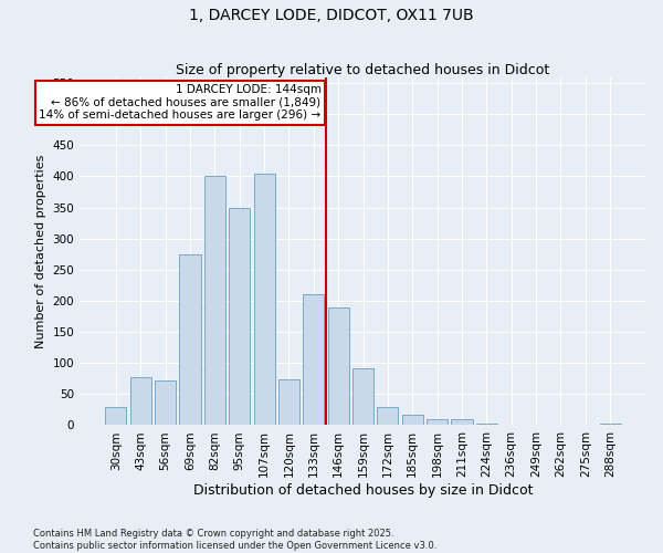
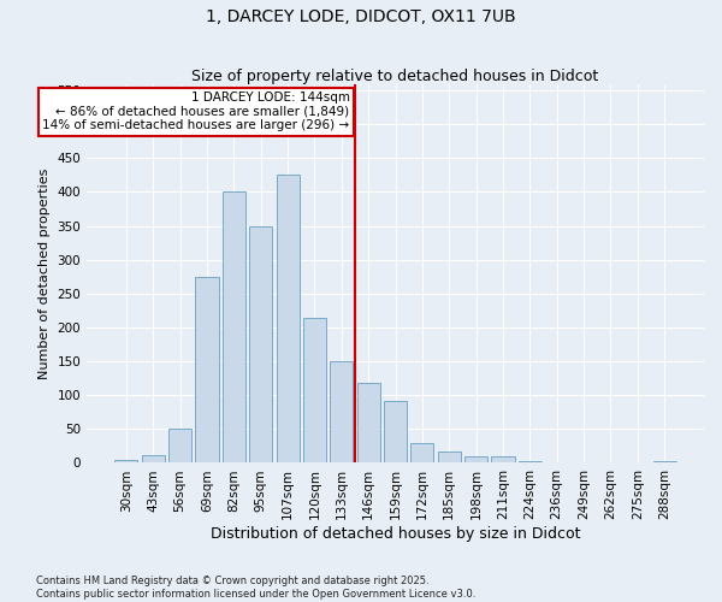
30sqm: 30 -> 5
43sqm: 78 -> 12
56sqm: 72 -> 50
107sqm: 404 -> 425
120sqm: 74 -> 215
133sqm: 210 -> 150
146sqm: 190 -> 118
